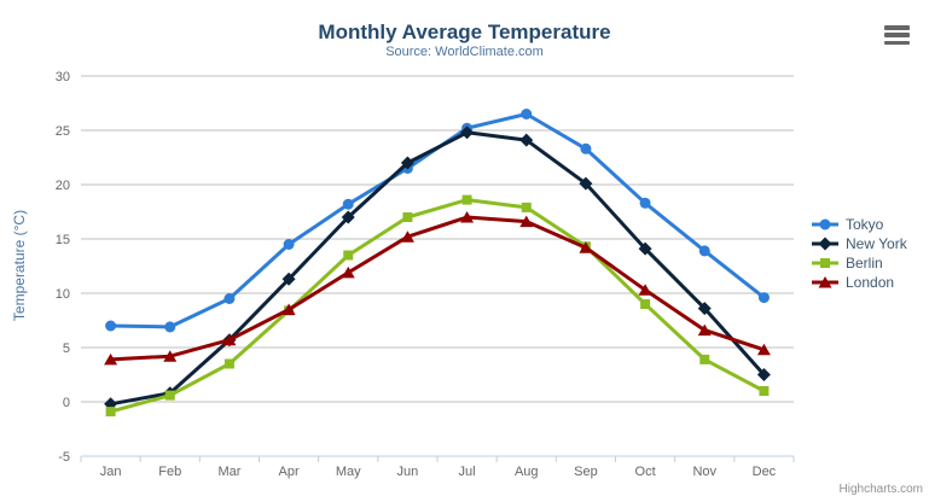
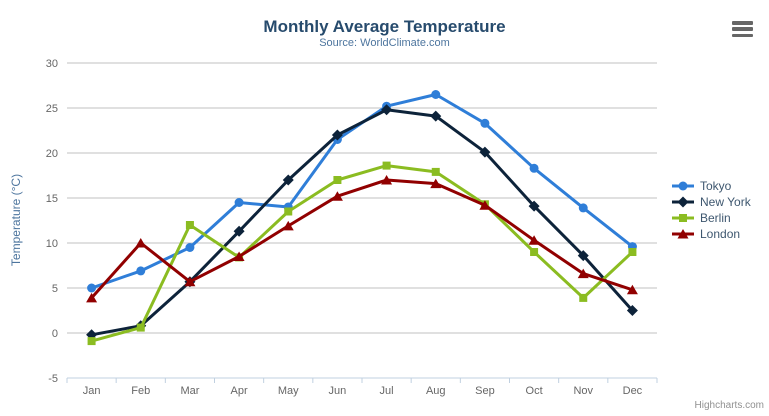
Tokyo/Jan: 7 -> 5
London/Feb: 4 -> 10
Berlin/Mar: 4 -> 12
Tokyo/May: 18 -> 14
Berlin/Dec: 1 -> 9
